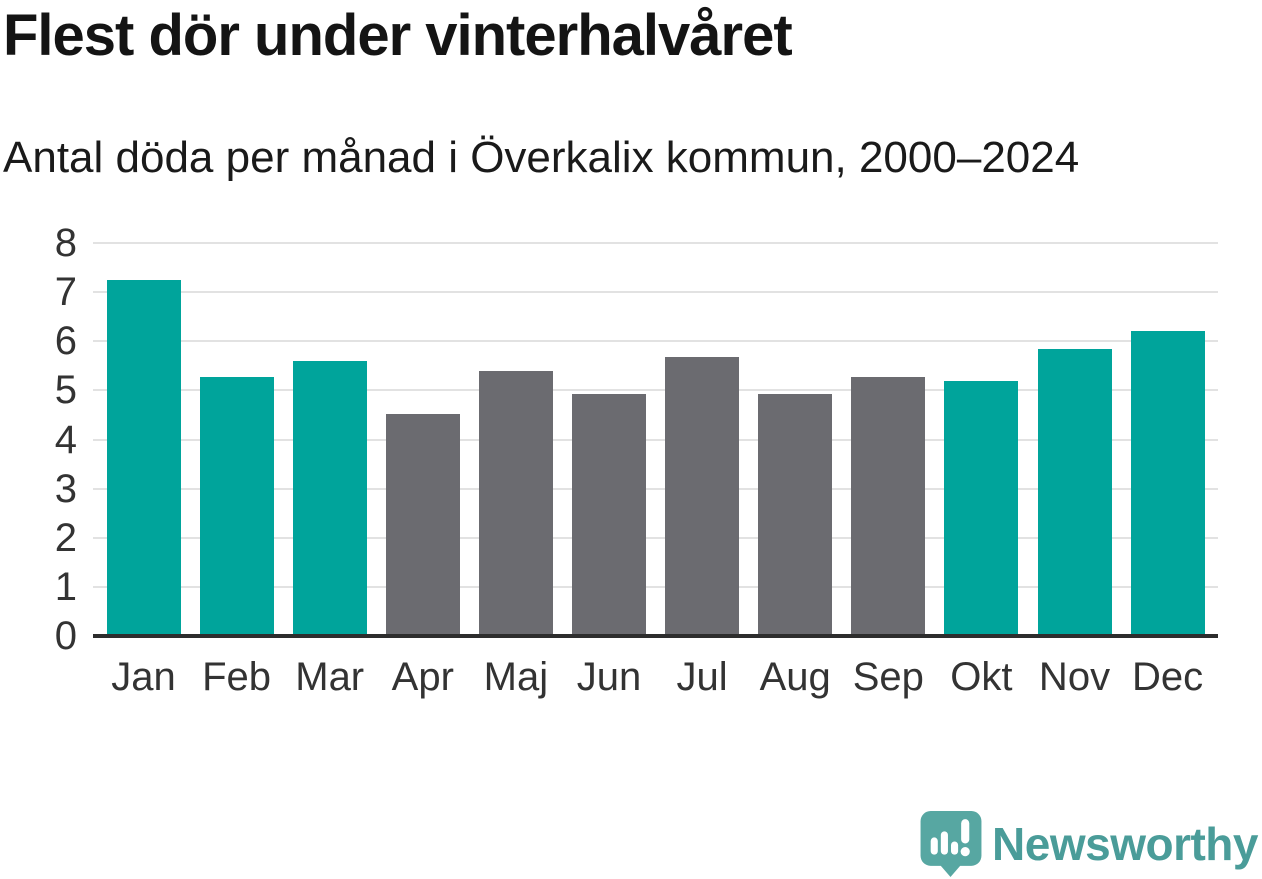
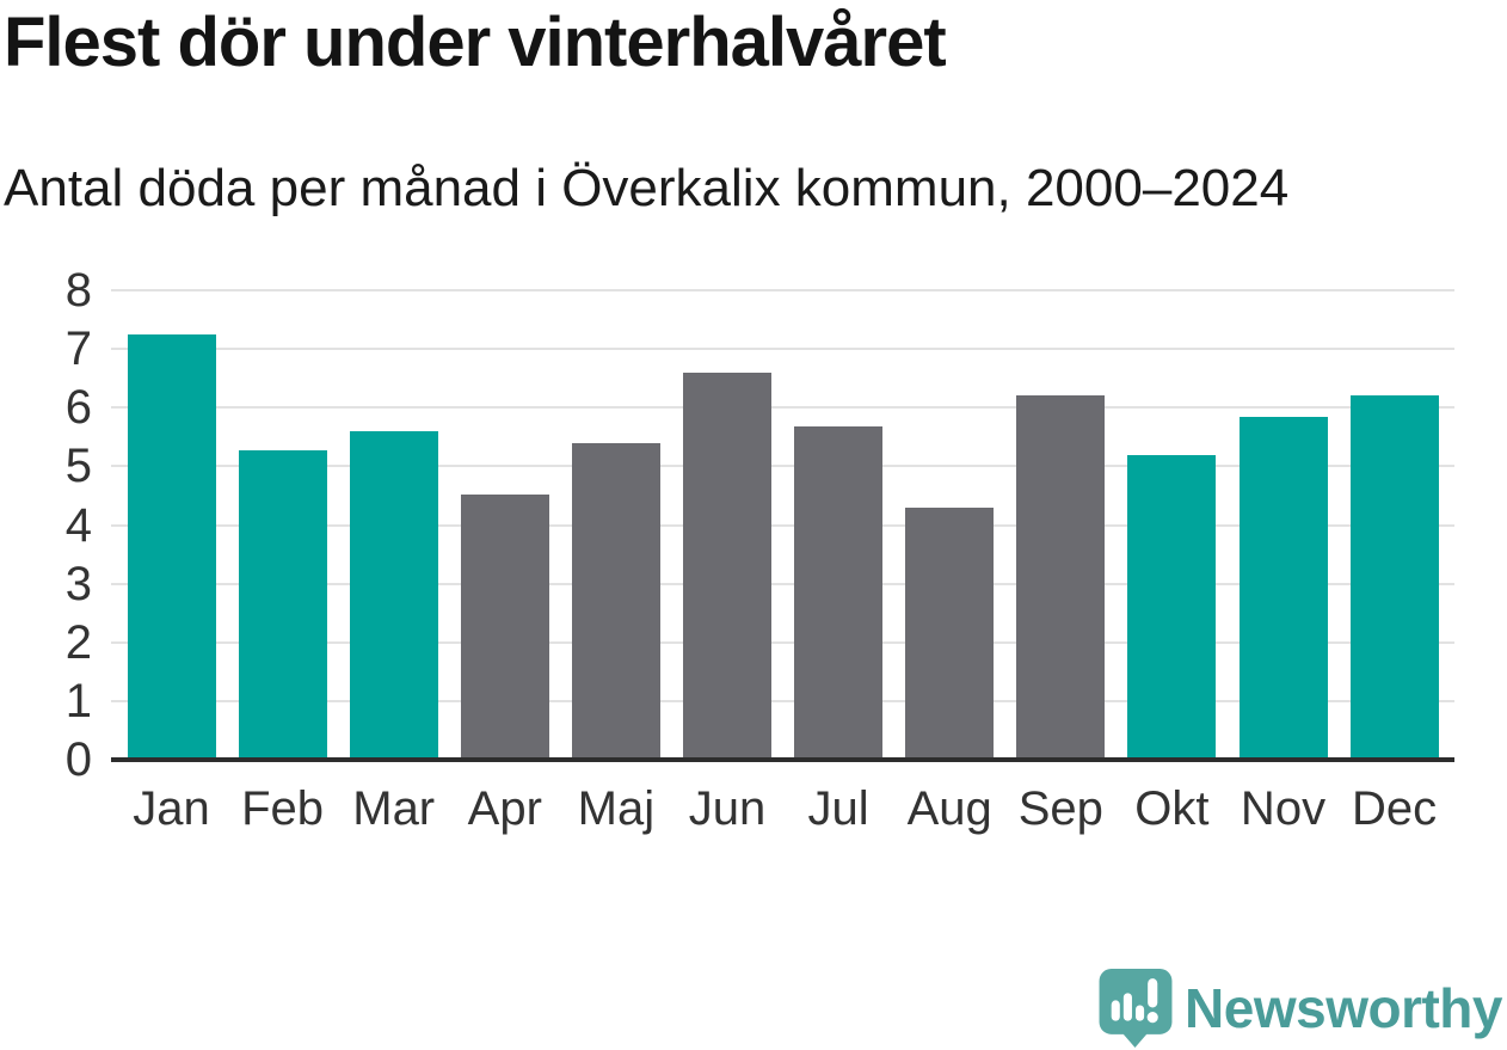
Jun: 4.9 -> 6.6
Aug: 4.9 -> 4.3
Sep: 5.3 -> 6.2
